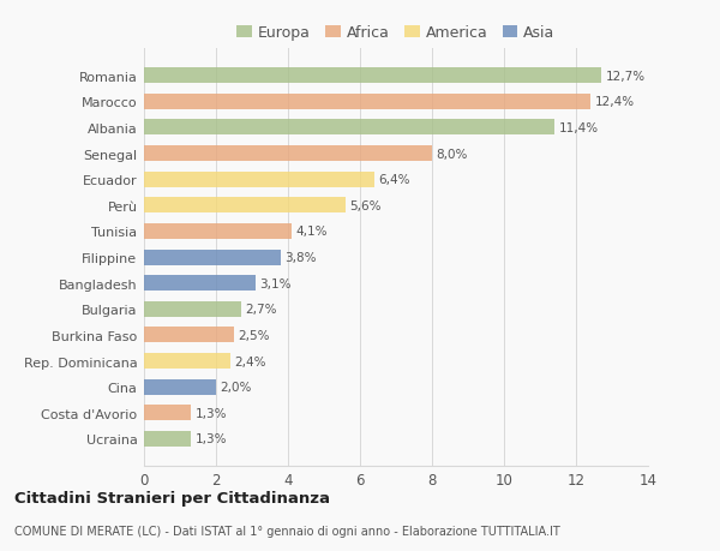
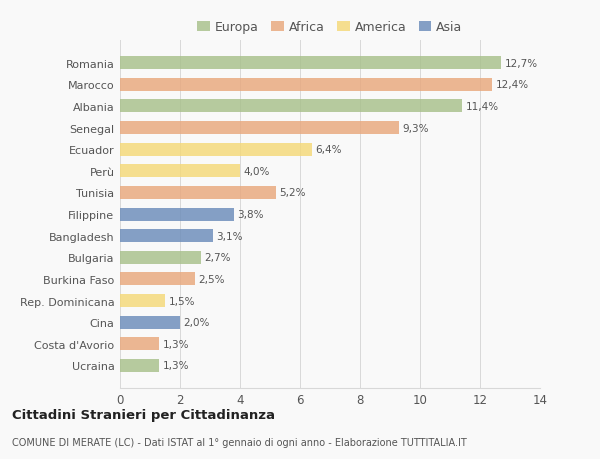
Senegal: 8,0% -> 9,3%
Perù: 5,6% -> 4,0%
Tunisia: 4,1% -> 5,2%
Rep. Dominicana: 2,4% -> 1,5%
